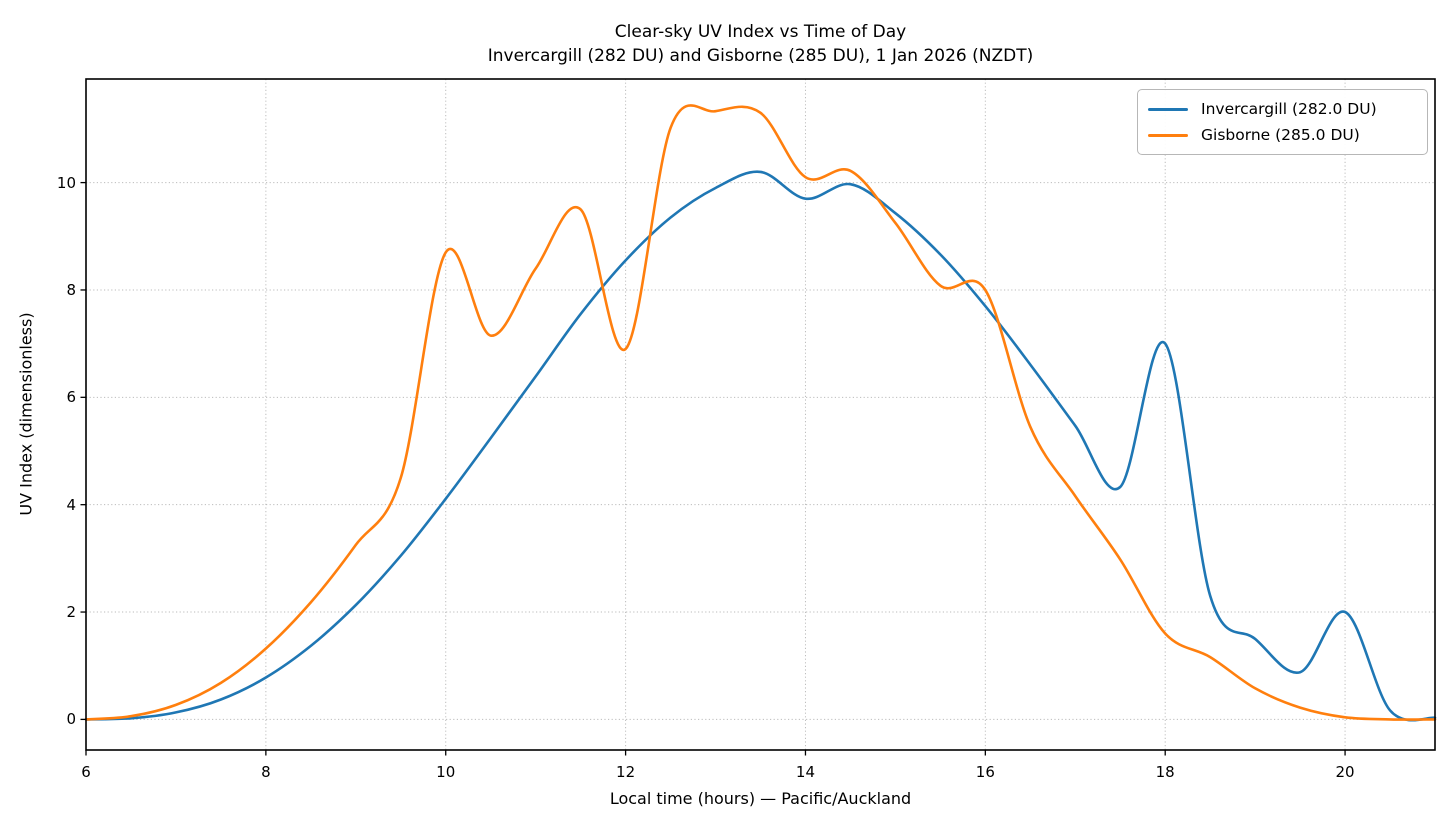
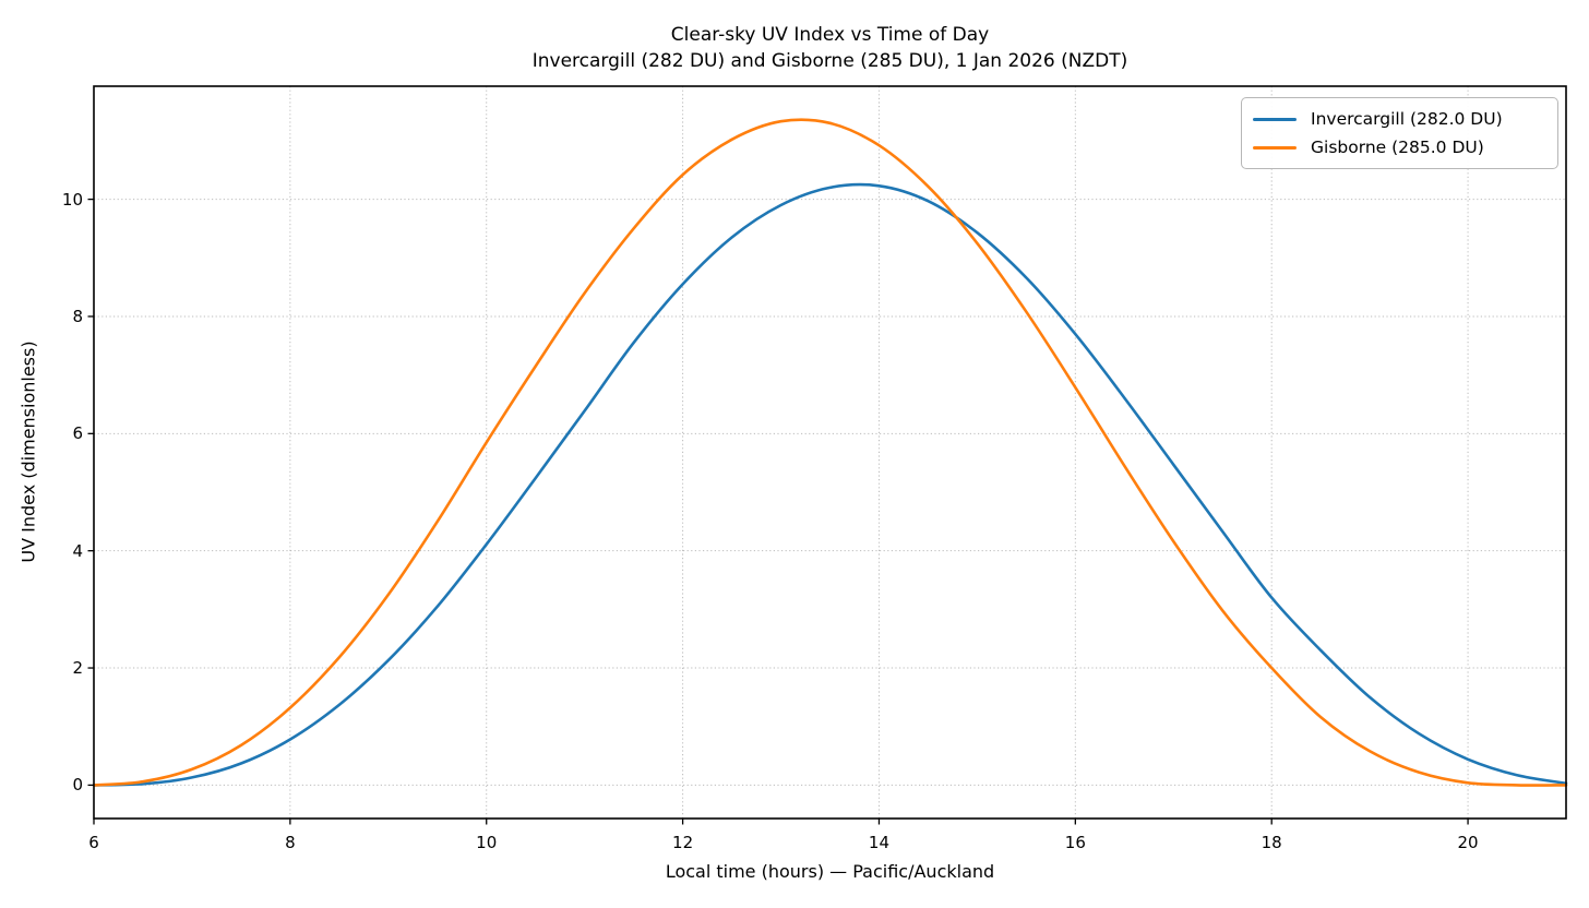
Gisborne (285.0 DU)/10: 8.7 -> 5.8
Gisborne (285.0 DU)/12: 6.9 -> 10.4
Invercargill (282.0 DU)/14: 9.7 -> 10.2
Gisborne (285.0 DU)/14: 10.1 -> 10.9
Gisborne (285.0 DU)/16: 8.0 -> 6.8
Invercargill (282.0 DU)/18: 7.0 -> 3.2
Gisborne (285.0 DU)/18: 1.6 -> 2.0
Invercargill (282.0 DU)/20: 2.0 -> 0.4
